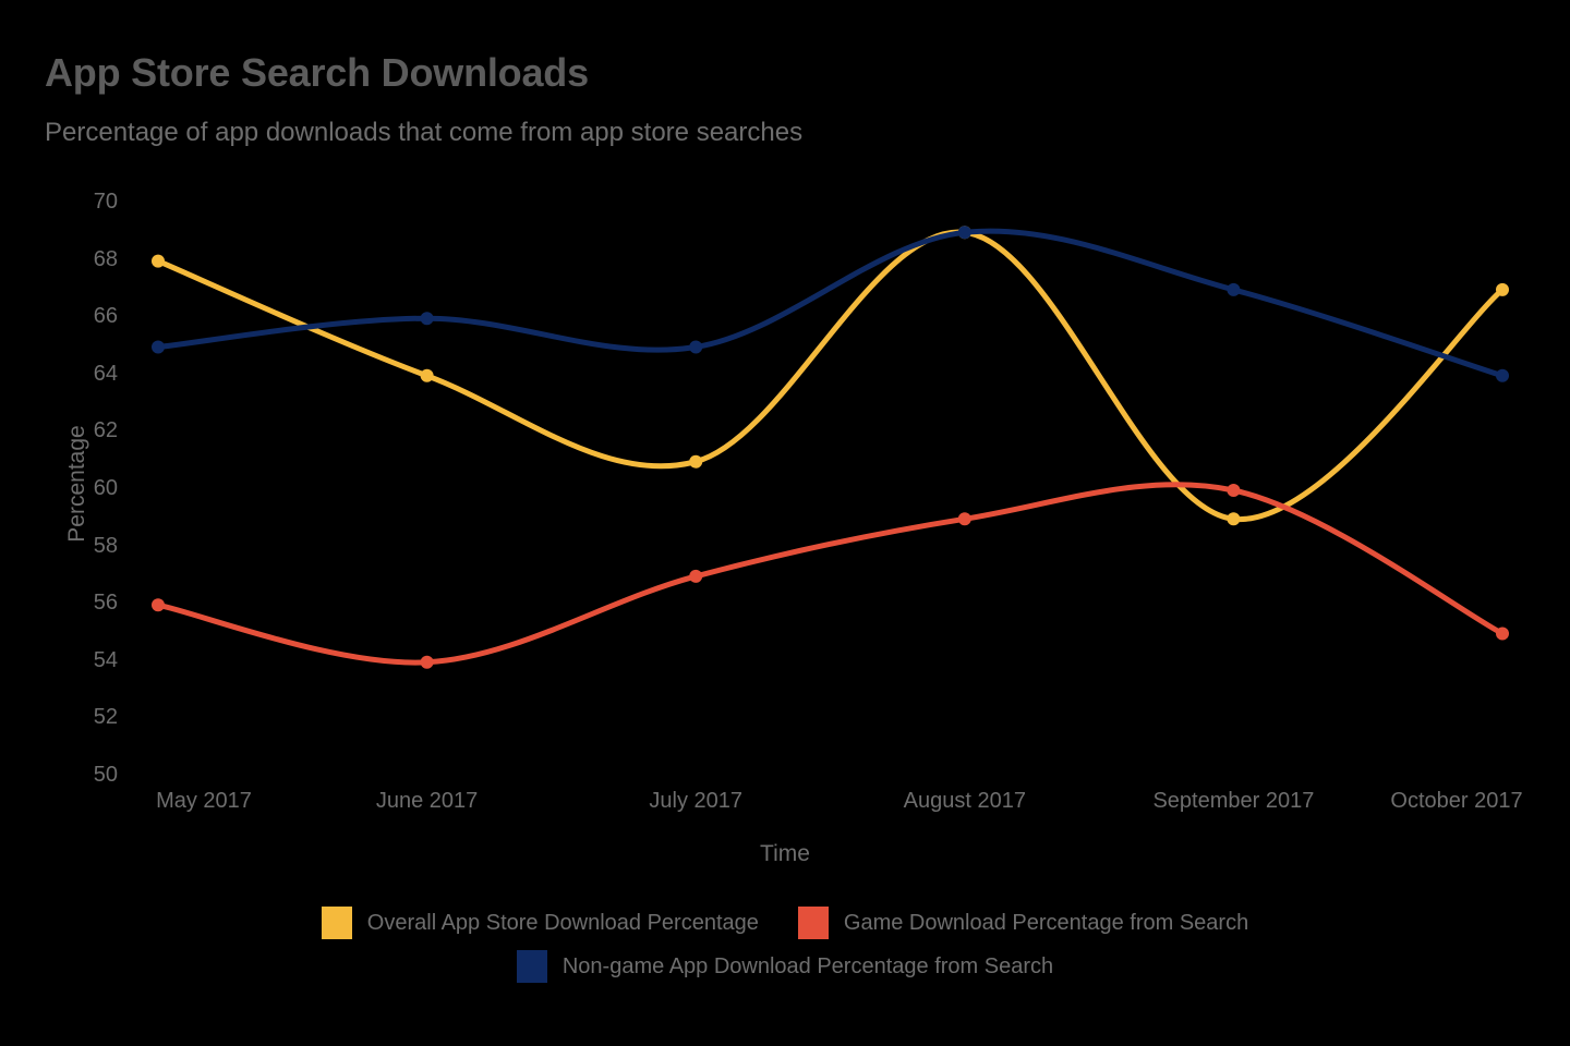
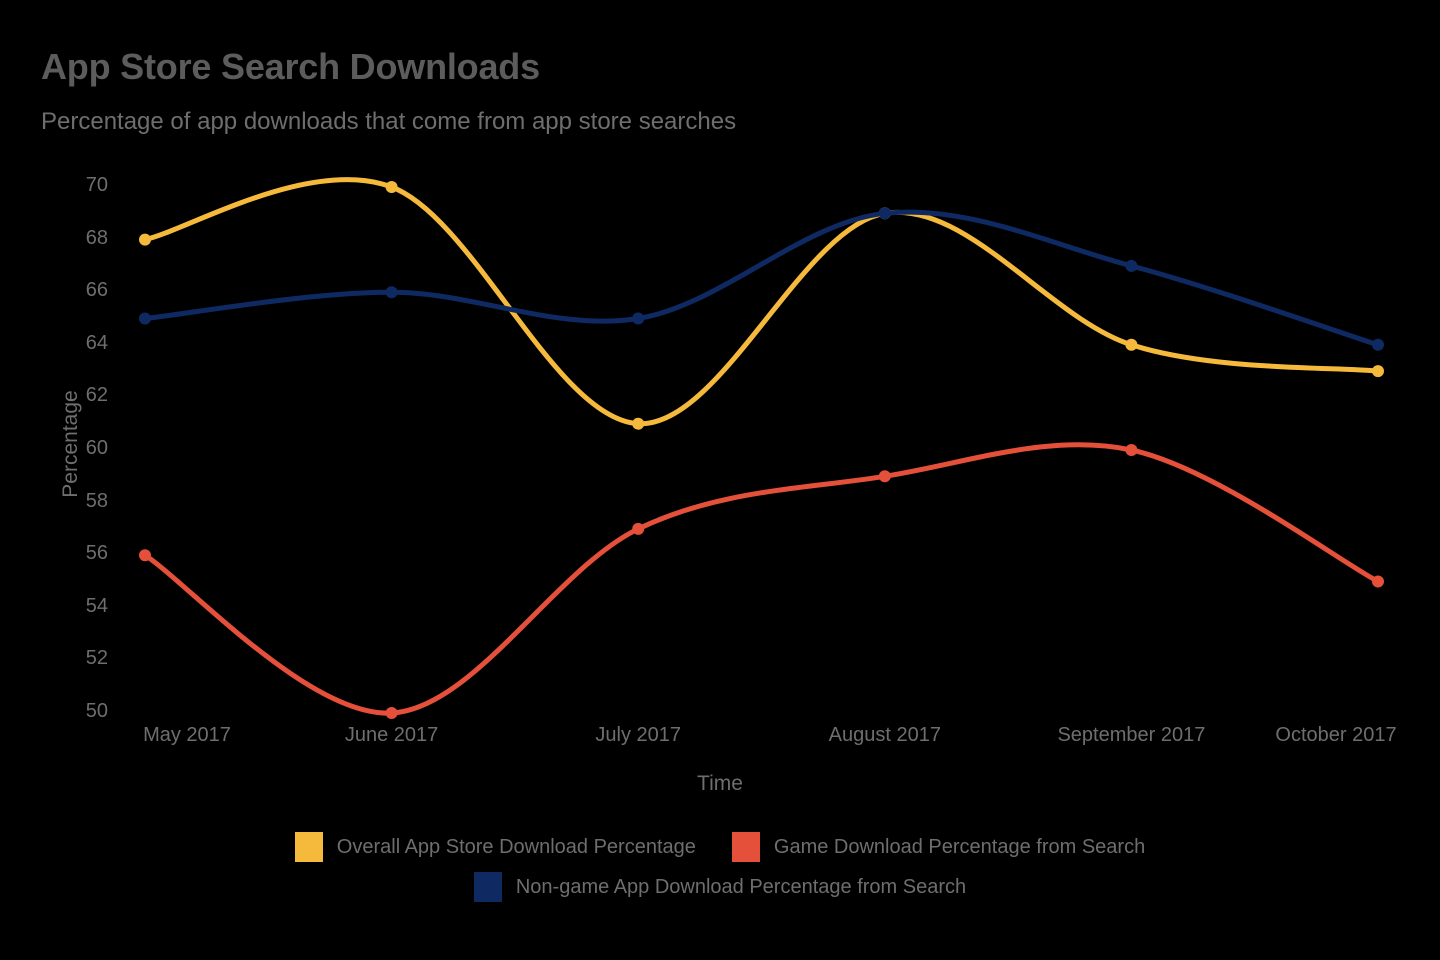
Overall App Store Download Percentage/June 2017: 64 -> 70
Game Download Percentage from Search/June 2017: 54 -> 50
Overall App Store Download Percentage/September 2017: 59 -> 64
Overall App Store Download Percentage/October 2017: 67 -> 63
